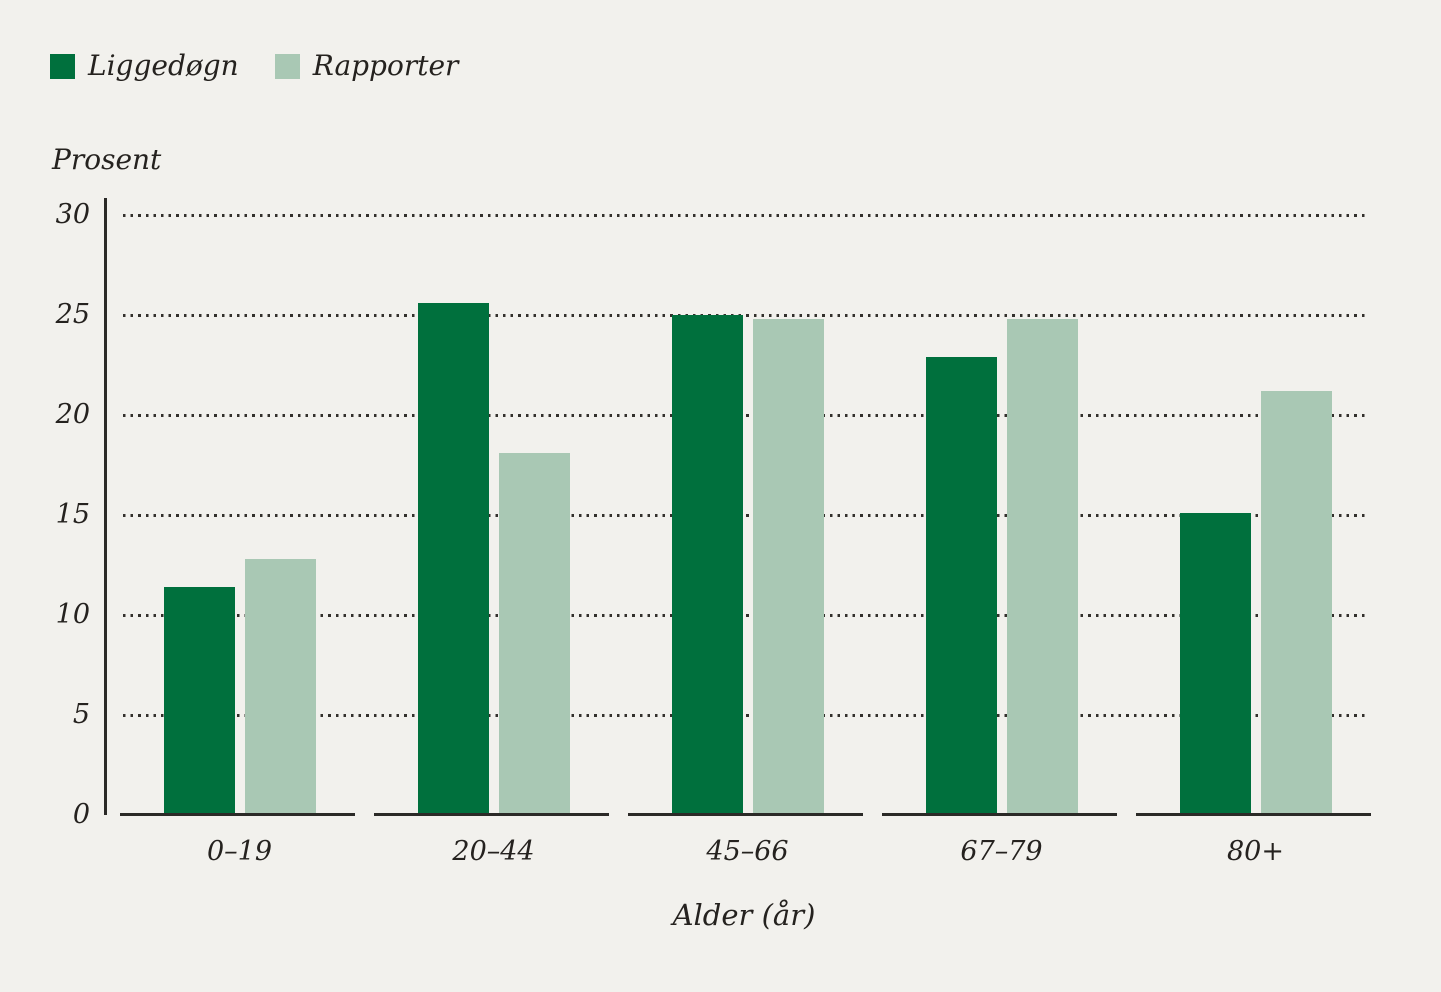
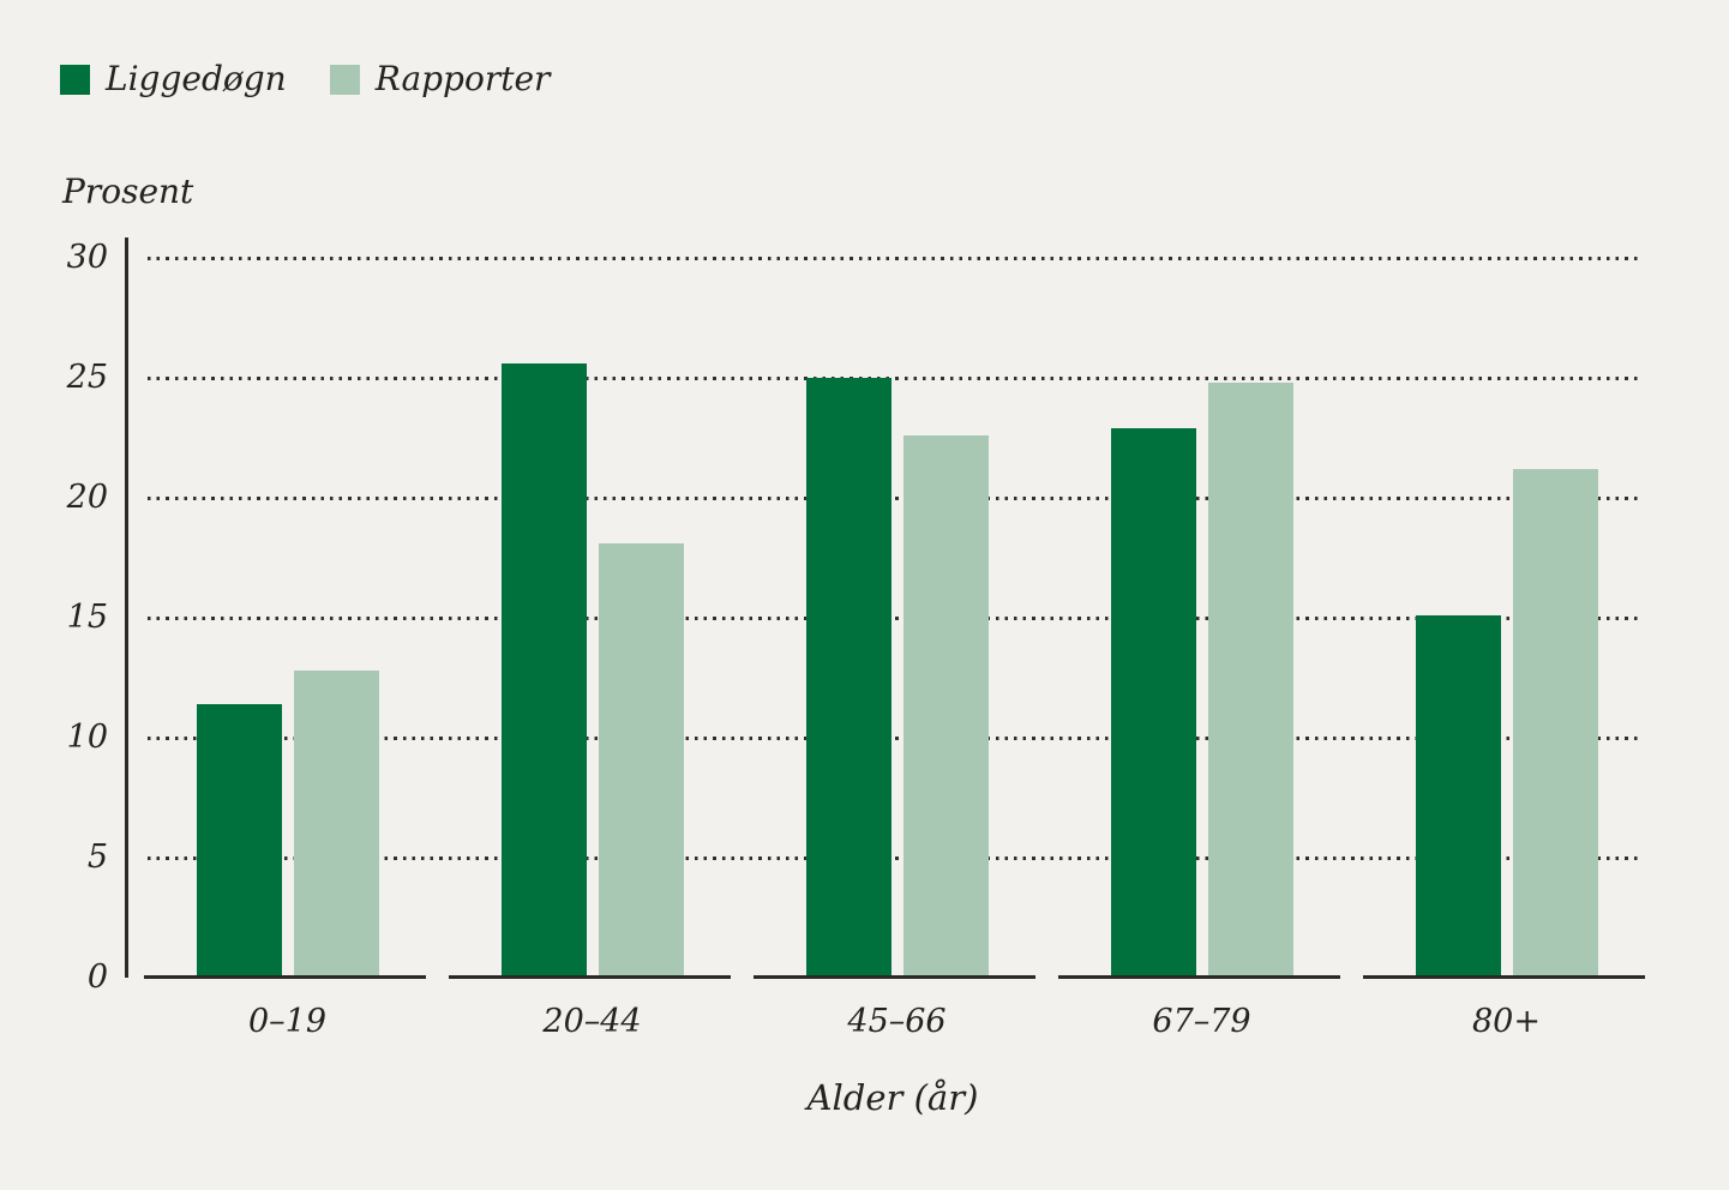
Rapporter/45–66: 24.8 -> 22.6
